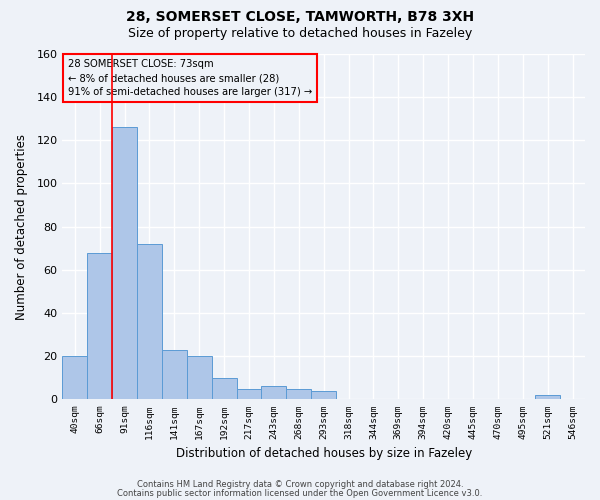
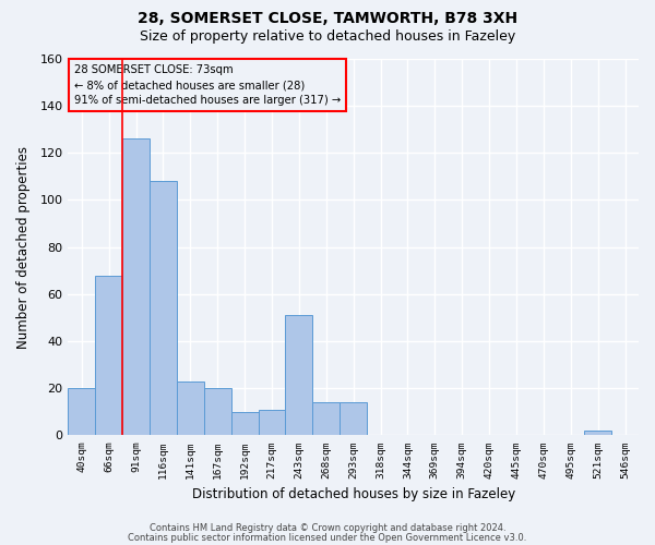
116sqm: 72 -> 108
217sqm: 5 -> 11
243sqm: 6 -> 51
268sqm: 5 -> 14
293sqm: 4 -> 14
